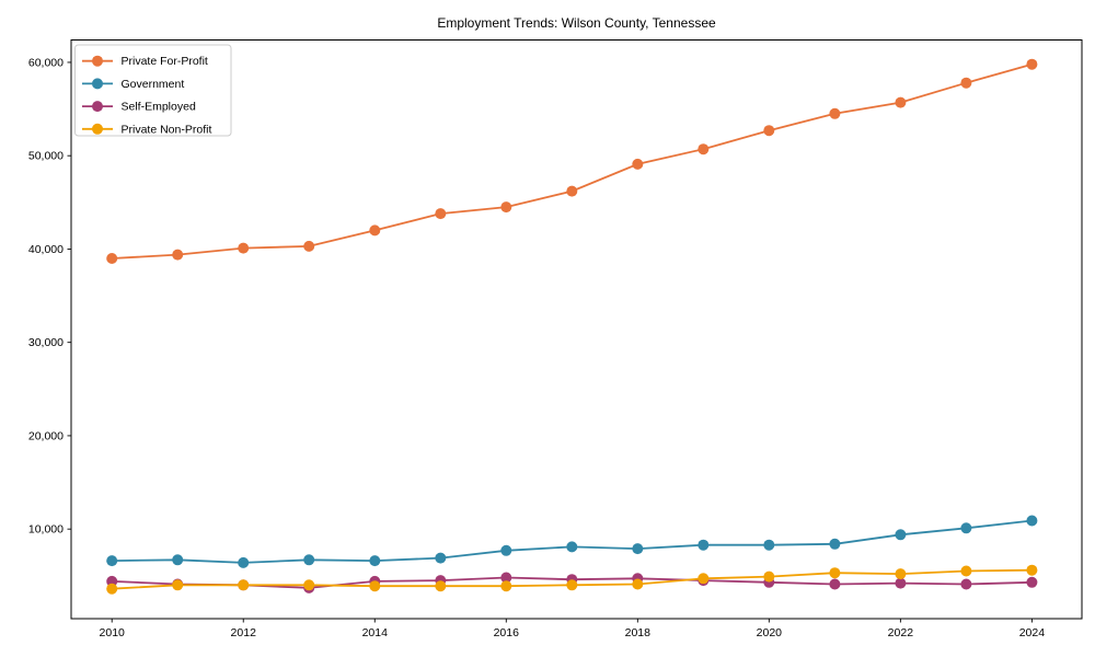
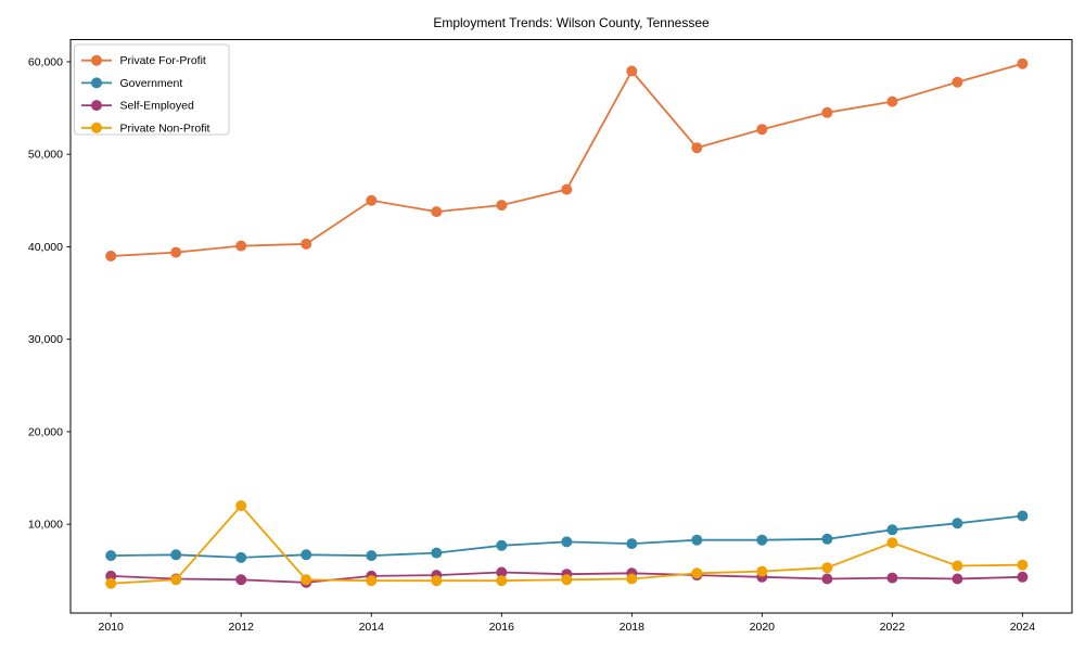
Private Non-Profit/2012: 4000 -> 12000
Private For-Profit/2014: 42000 -> 45000
Private For-Profit/2018: 49000 -> 59000
Private Non-Profit/2022: 5000 -> 8000
